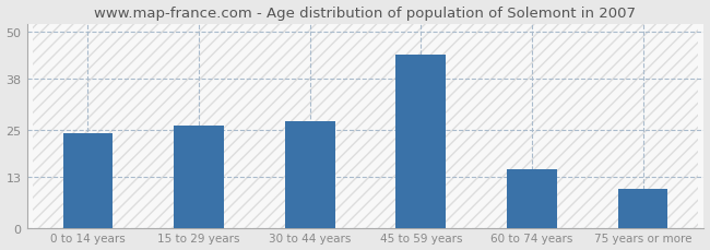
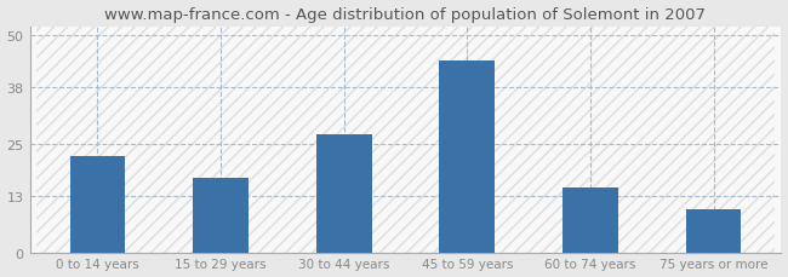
0 to 14 years: 24 -> 22
15 to 29 years: 26 -> 17
